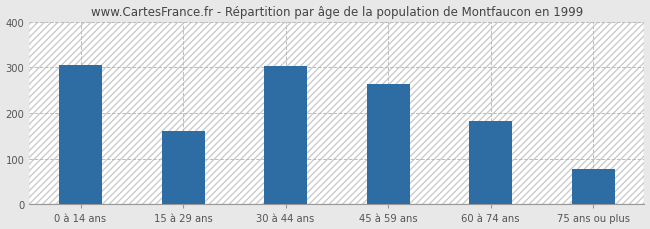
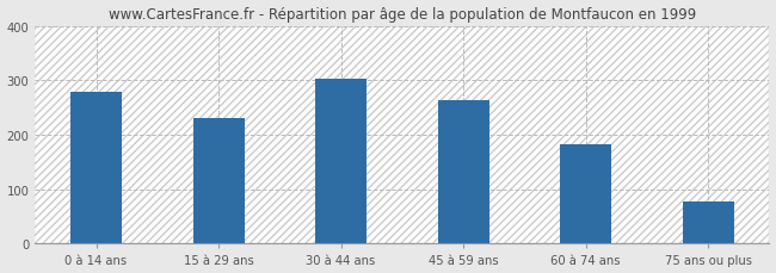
0 à 14 ans: 305 -> 278
15 à 29 ans: 160 -> 230
